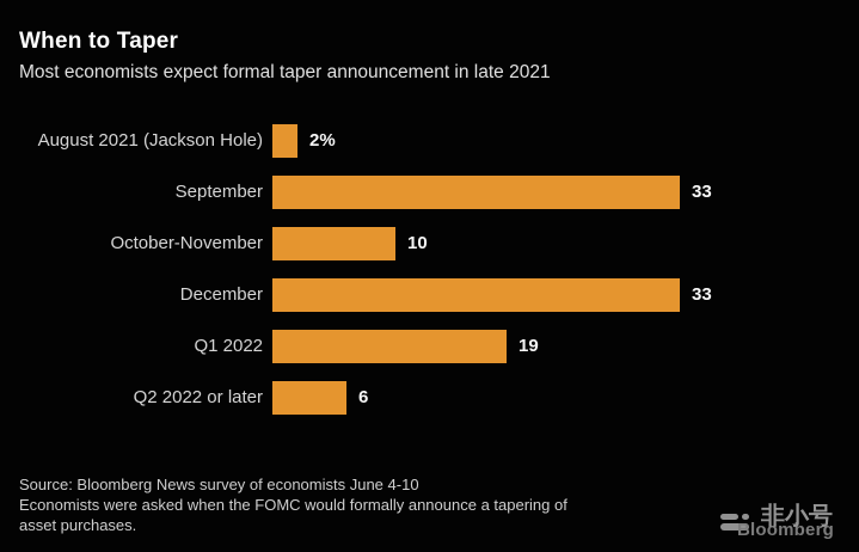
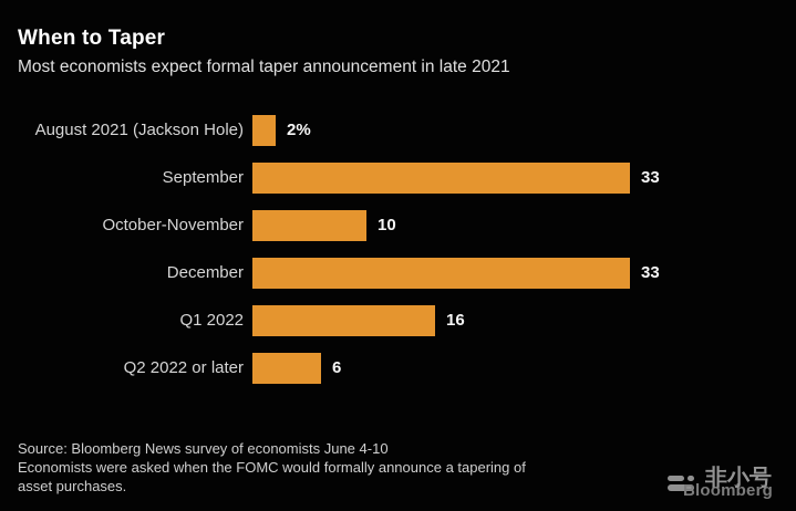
Q1 2022: 19 -> 16
